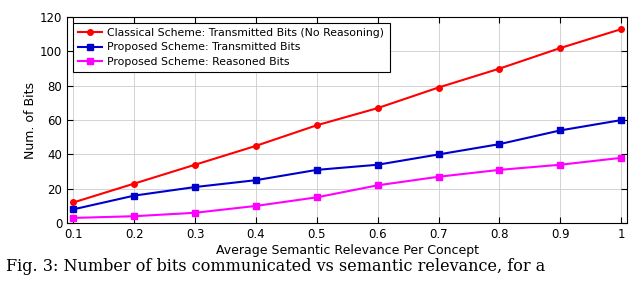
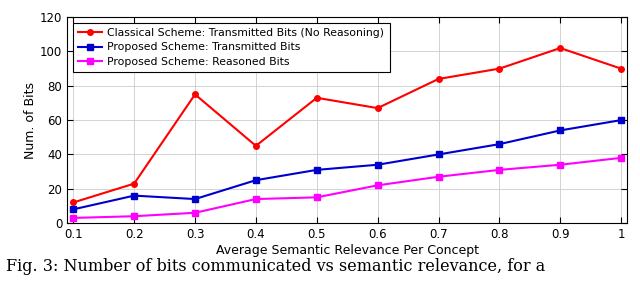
Classical Scheme: Transmitted Bits (No Reasoning)/0.3: 34 -> 75
Proposed Scheme: Transmitted Bits/0.3: 21 -> 14
Proposed Scheme: Reasoned Bits/0.4: 10 -> 14
Classical Scheme: Transmitted Bits (No Reasoning)/0.5: 57 -> 73
Classical Scheme: Transmitted Bits (No Reasoning)/0.7: 79 -> 84
Classical Scheme: Transmitted Bits (No Reasoning)/1: 113 -> 90
